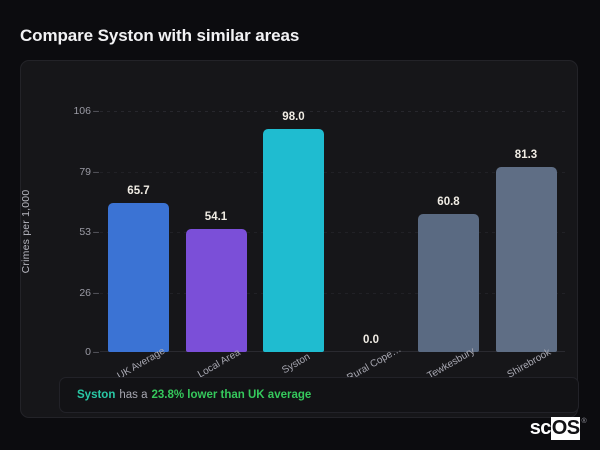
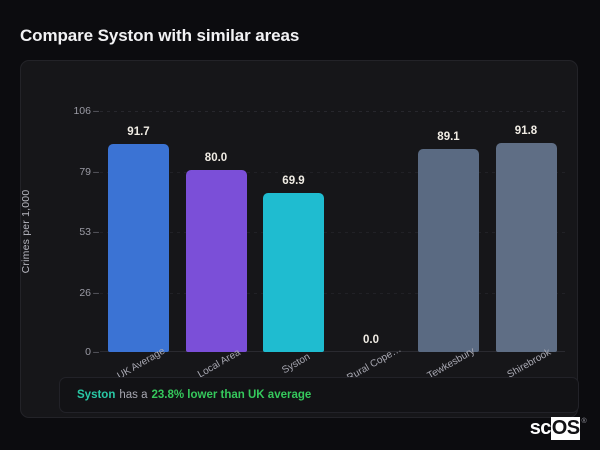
UK Average: 65.7 -> 91.7
Local Area: 54.1 -> 80.0
Syston: 98.0 -> 69.9
Tewkesbury: 60.8 -> 89.1
Shirebrook: 81.3 -> 91.8
